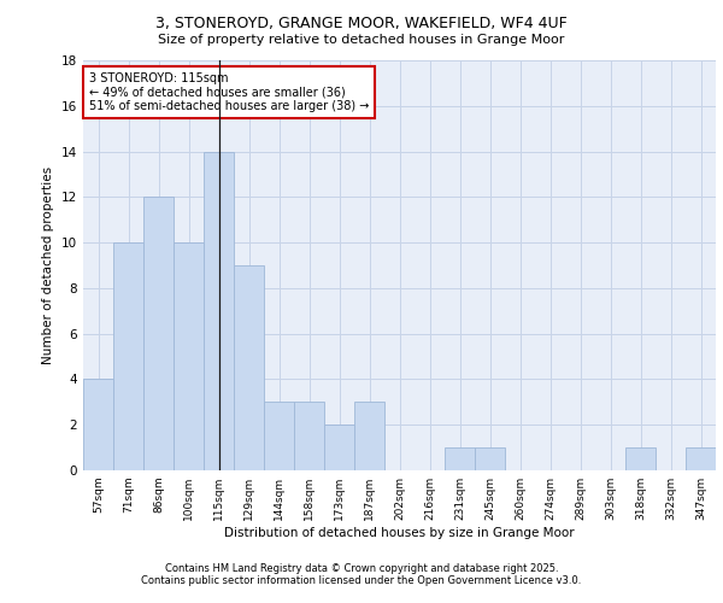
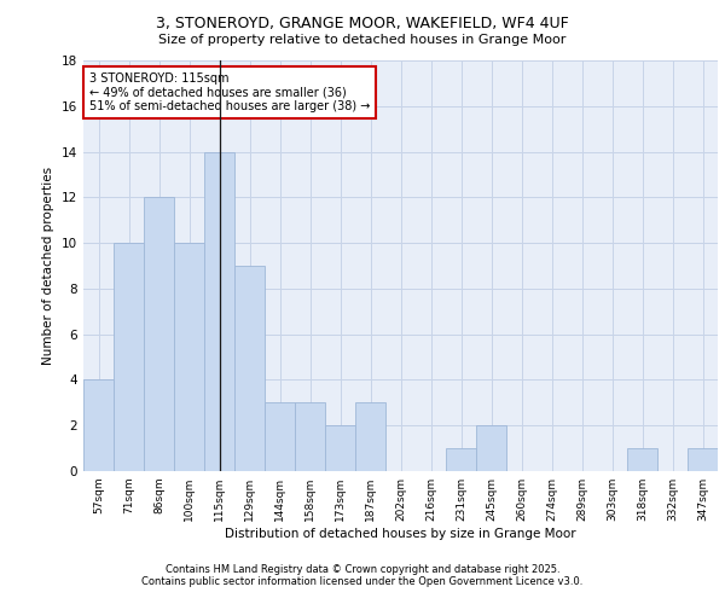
245sqm: 1 -> 2
